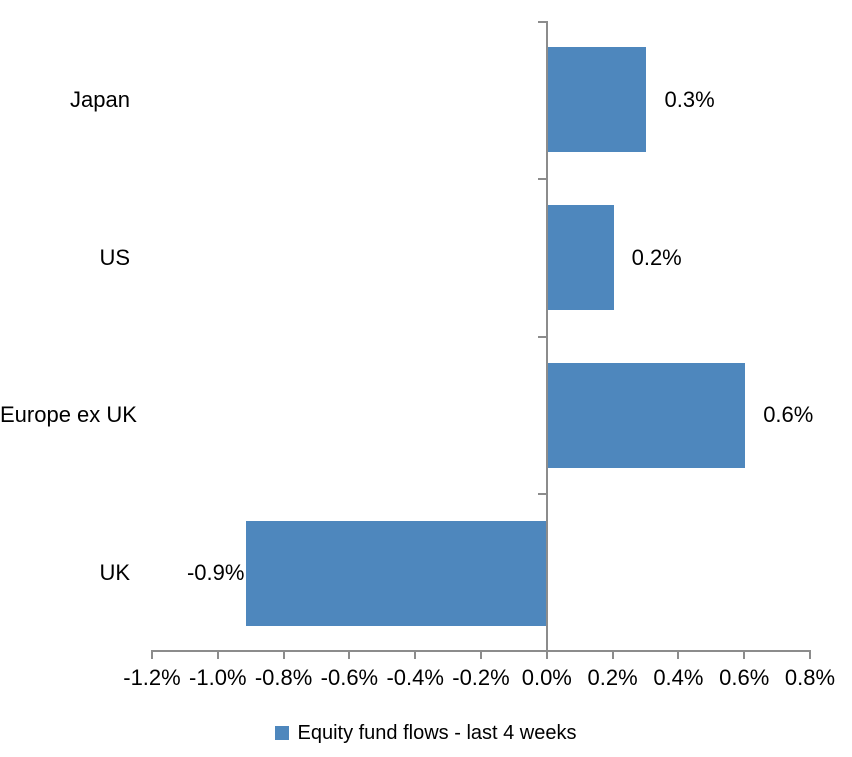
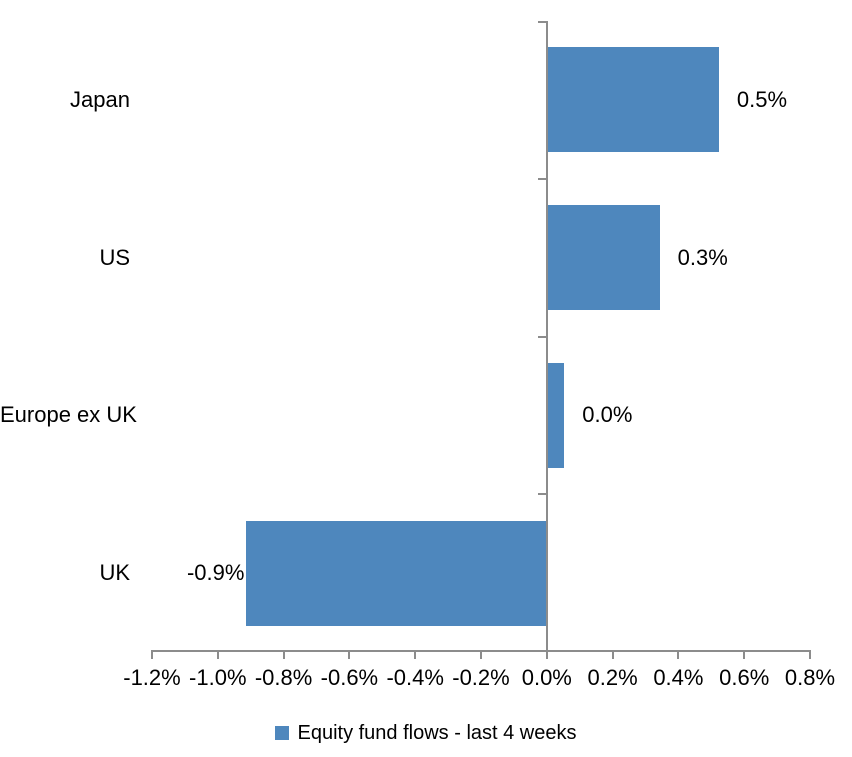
Japan: 0.3% -> 0.5%
US: 0.2% -> 0.3%
Europe ex UK: 0.6% -> 0.0%
